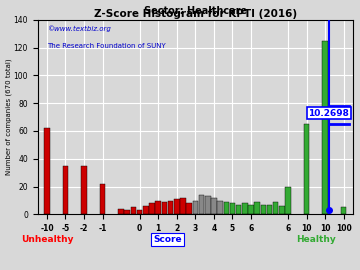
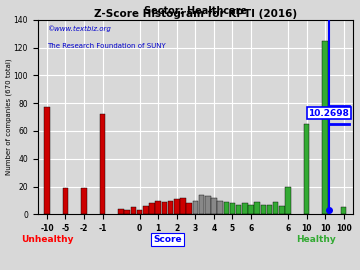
-10: 62 -> 77
-5: 35 -> 19
-2: 35 -> 19
-1: 22 -> 72
